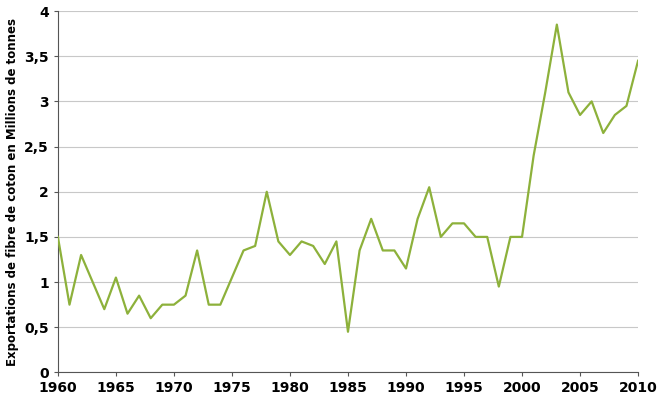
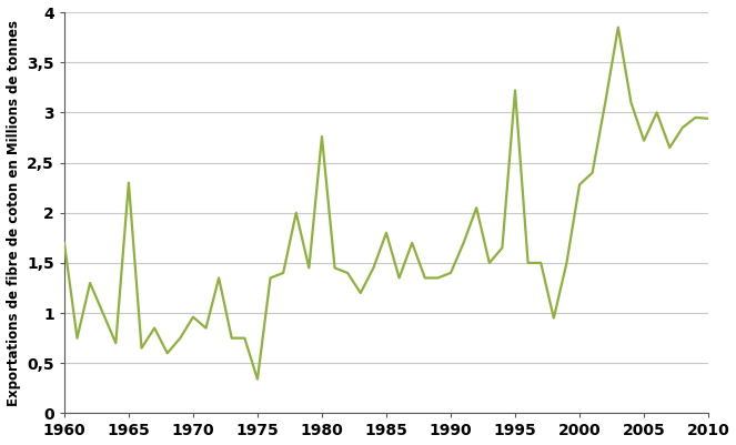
1960: 1,50 -> 1,70
1965: 1,05 -> 2,30
1970: 0,75 -> 0,96
1975: 1,05 -> 0,34
1980: 1,30 -> 2,76
1985: 0,45 -> 1,80
1990: 1,15 -> 1,40
1995: 1,65 -> 3,22
2000: 1,50 -> 2,28
2005: 2,85 -> 2,72
2010: 3,45 -> 2,94
